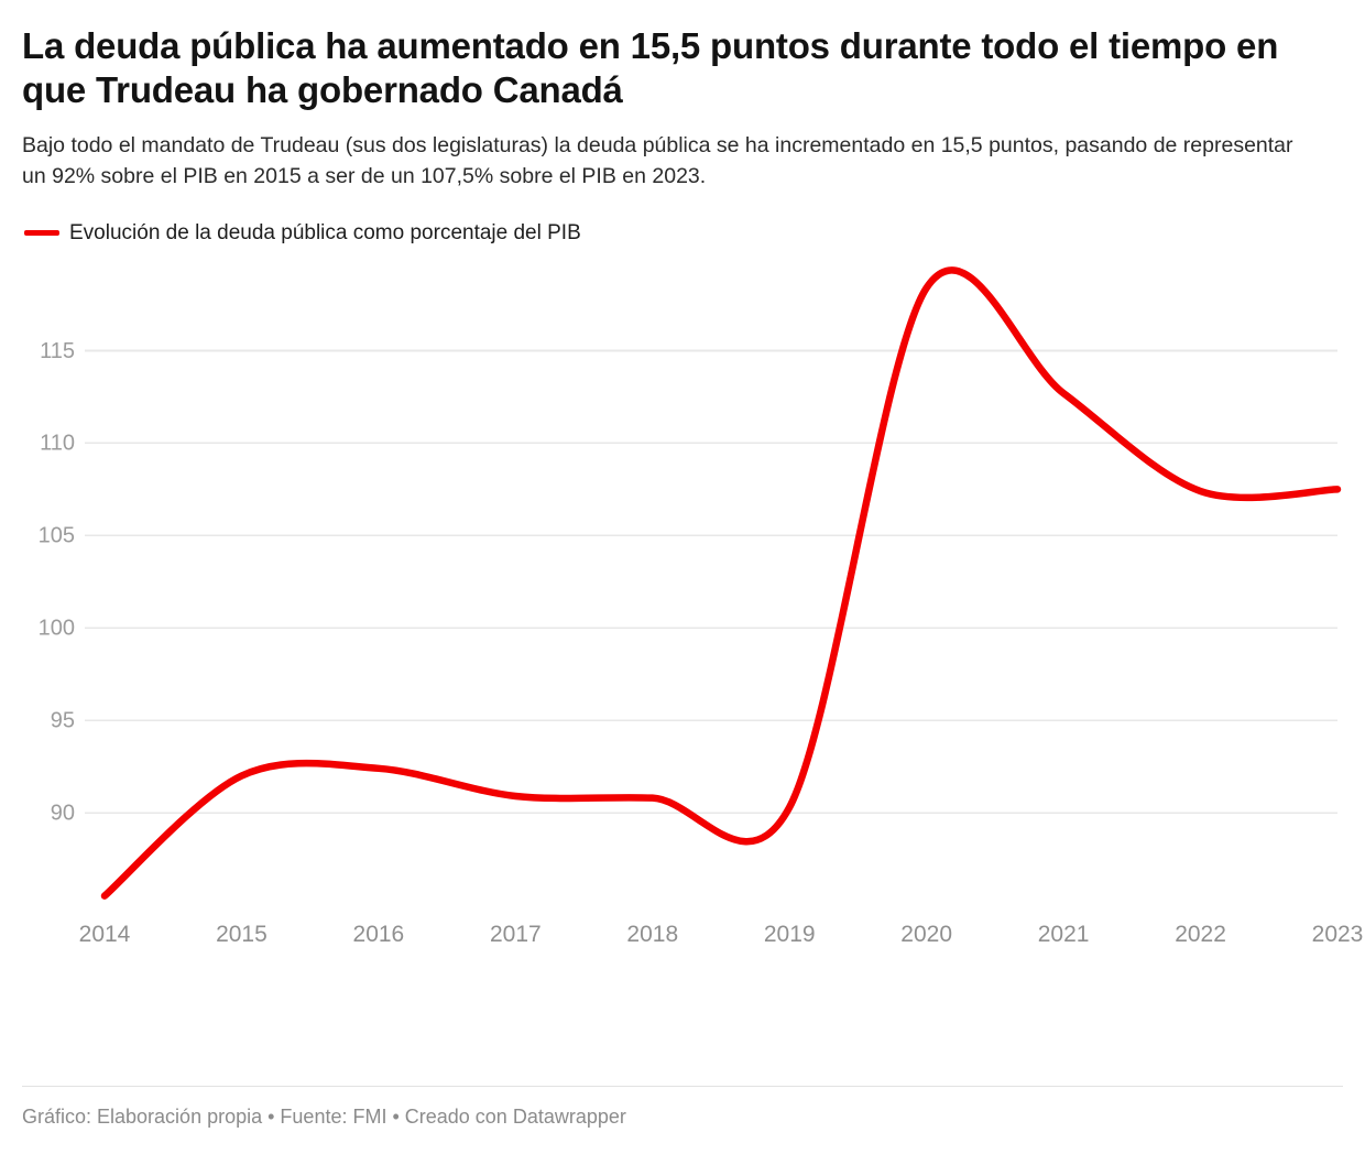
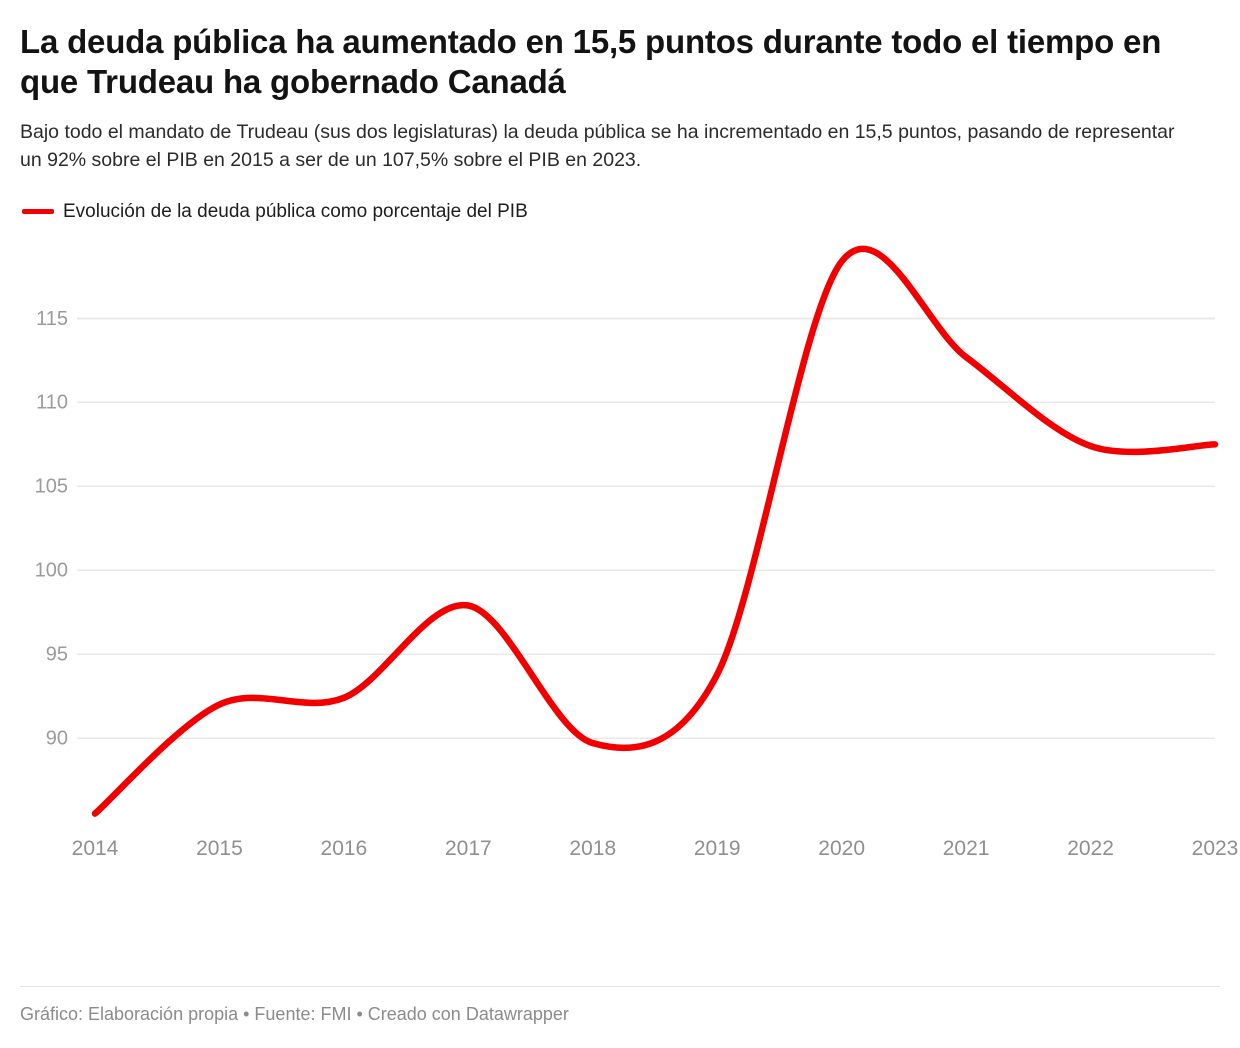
2017: 90.9 -> 97.9
2018: 90.8 -> 89.7
2019: 90.3 -> 93.8
